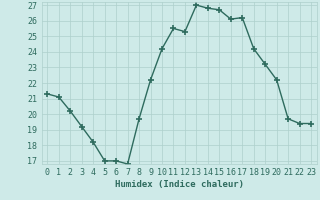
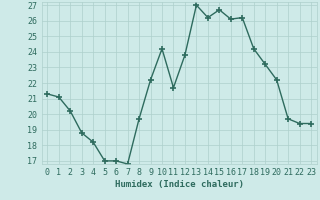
3: 19.2 -> 18.8
11: 25.5 -> 21.7
12: 25.3 -> 23.8
14: 26.8 -> 26.2
